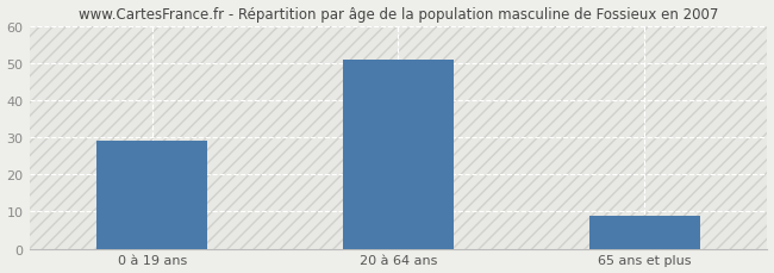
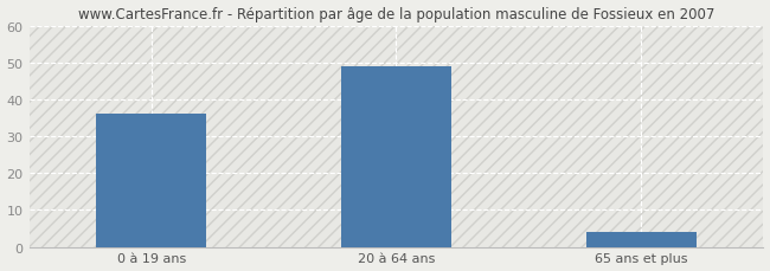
0 à 19 ans: 29 -> 36
20 à 64 ans: 51 -> 49
65 ans et plus: 9 -> 4
